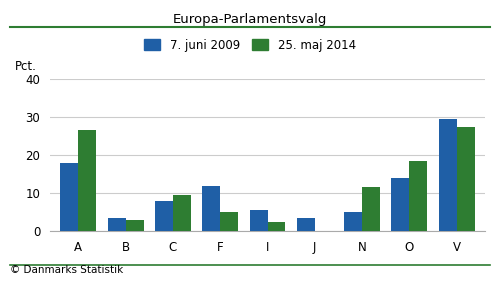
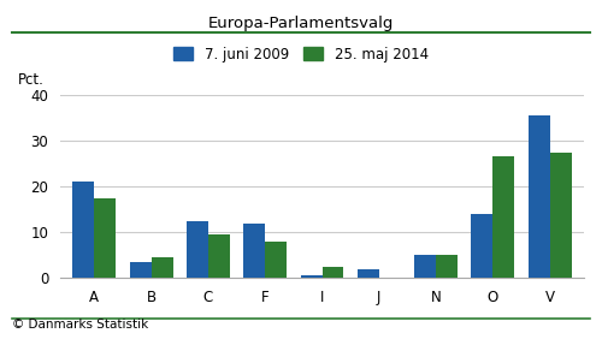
7. juni 2009/A: 18.0 -> 21.0
25. maj 2014/A: 26.5 -> 17.5
25. maj 2014/B: 3.0 -> 4.5
7. juni 2009/C: 8.0 -> 12.5
25. maj 2014/F: 5.0 -> 8.0
7. juni 2009/I: 5.5 -> 0.5
7. juni 2009/J: 3.5 -> 2.0
25. maj 2014/N: 11.5 -> 5.0
25. maj 2014/O: 18.5 -> 26.5
7. juni 2009/V: 29.5 -> 35.5
